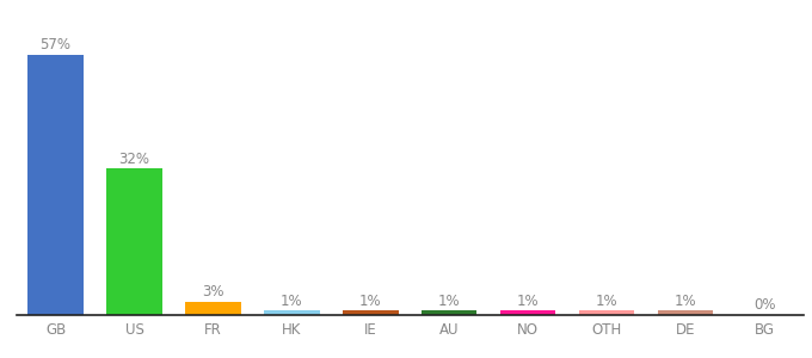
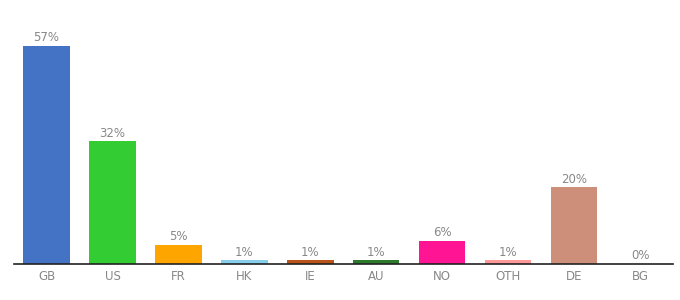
FR: 3% -> 5%
NO: 1% -> 6%
DE: 1% -> 20%
